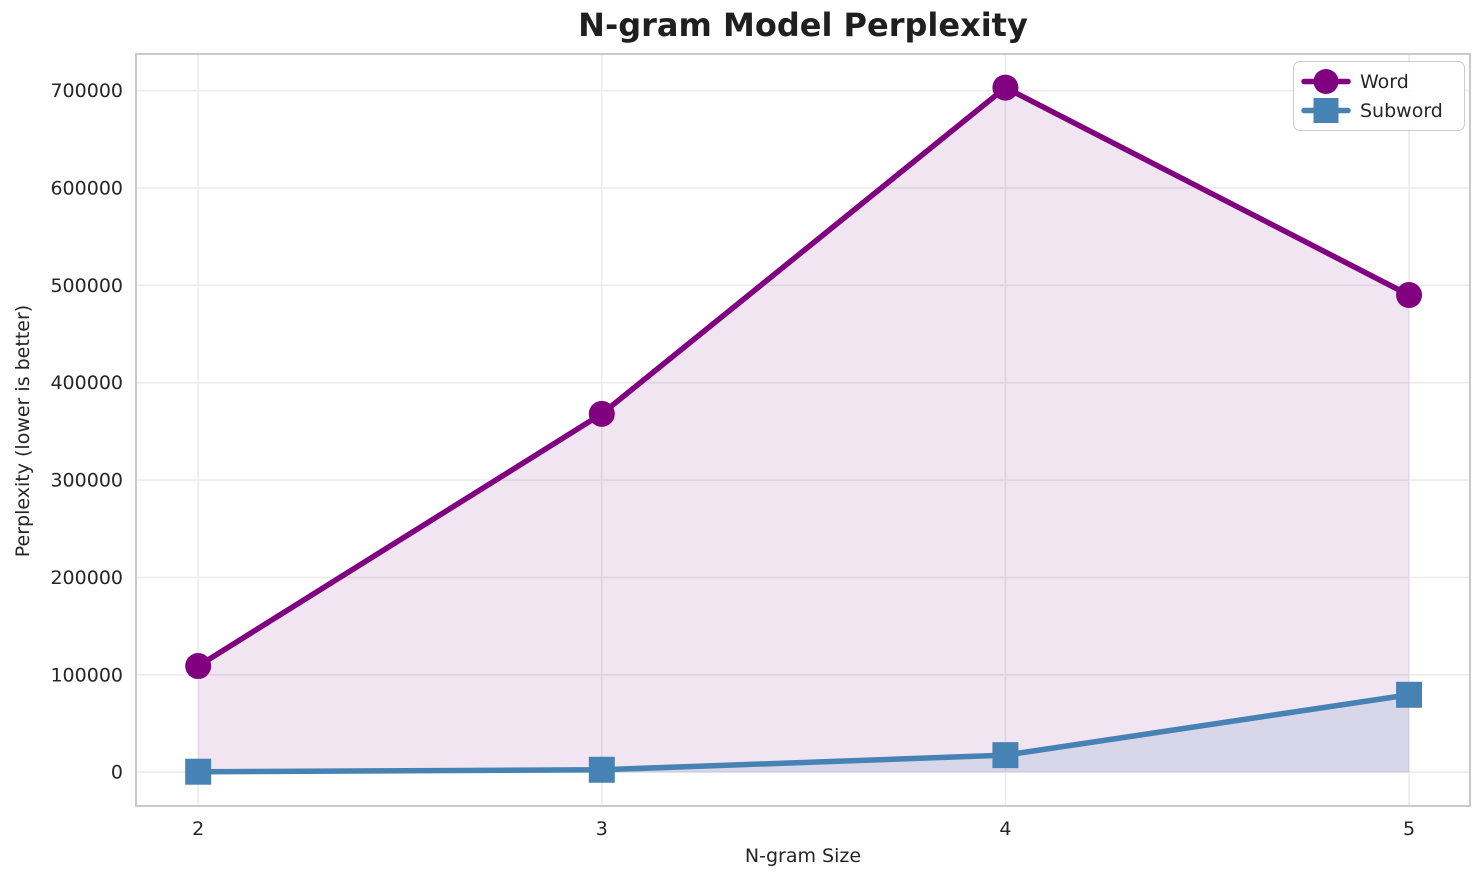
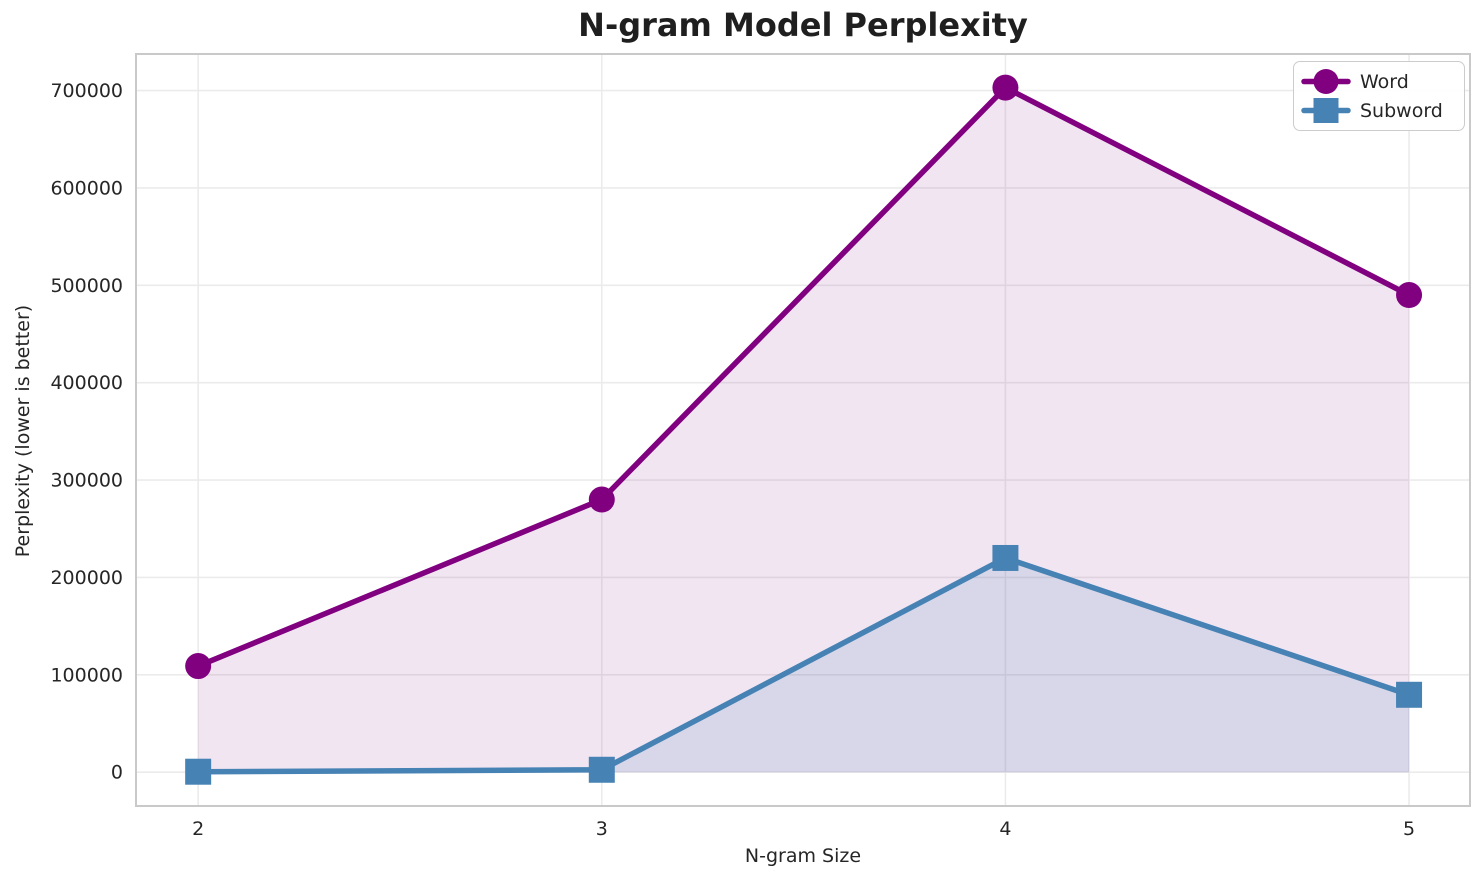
Word/3: 370000 -> 280000
Subword/4: 20000 -> 220000
